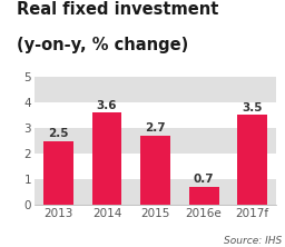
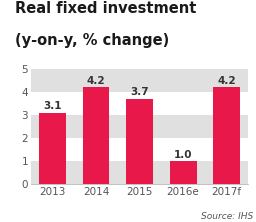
2013: 2.5 -> 3.1
2014: 3.6 -> 4.2
2015: 2.7 -> 3.7
2016e: 0.7 -> 1.0
2017f: 3.5 -> 4.2
